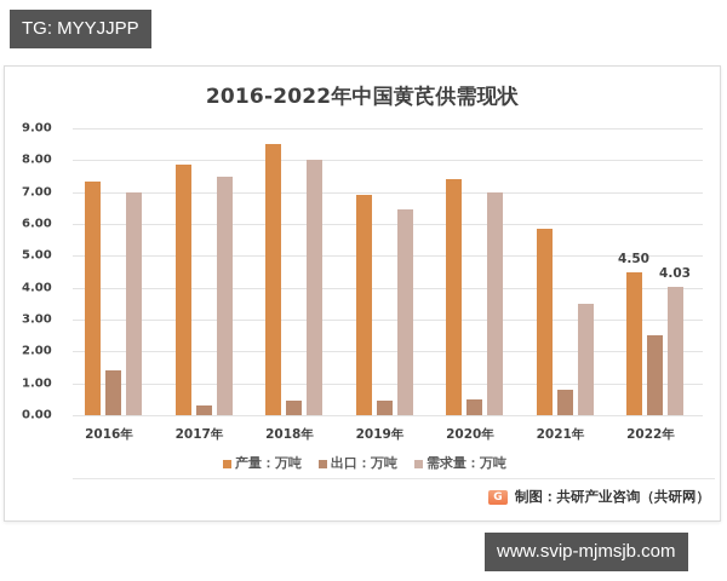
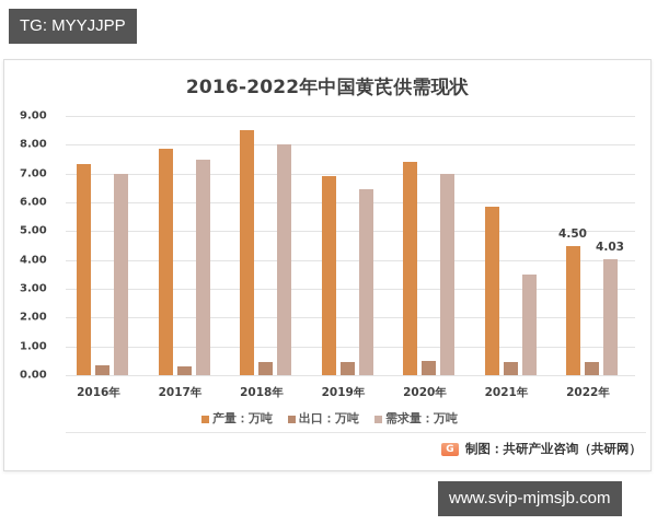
出口：万吨/2016年: 1.4 -> 0.3
出口：万吨/2021年: 0.8 -> 0.5
出口：万吨/2022年: 2.5 -> 0.5
